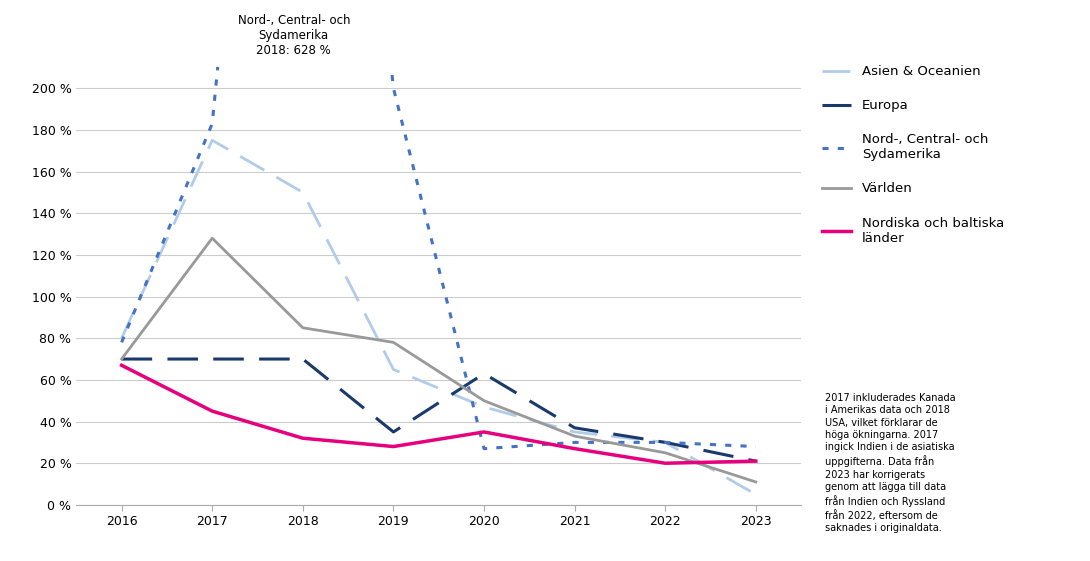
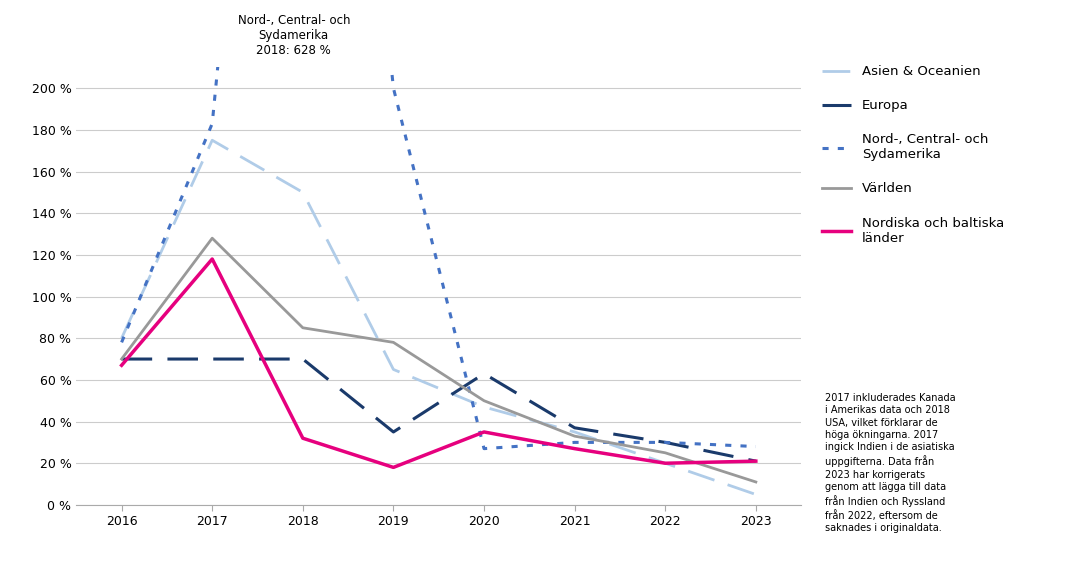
Nordiska och baltiska länder/2017: 45 % -> 118 %
Nordiska och baltiska länder/2019: 28 % -> 18 %
Asien & Oceanien/2022: 30 % -> 20 %
